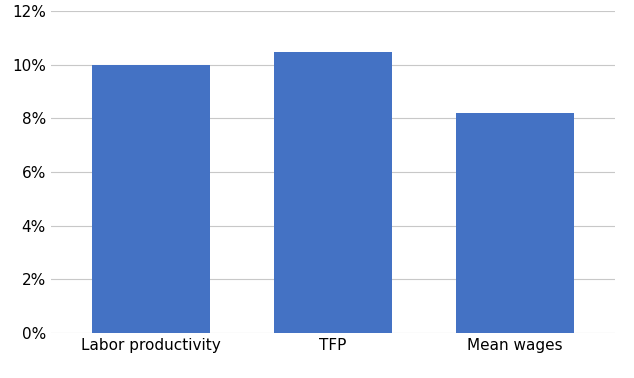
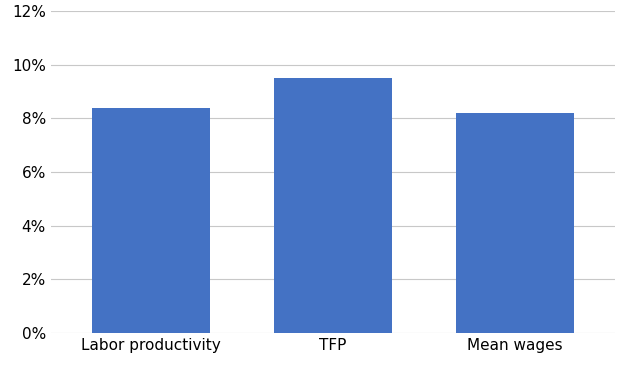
Labor productivity: 10.0% -> 8.4%
TFP: 10.5% -> 9.5%
